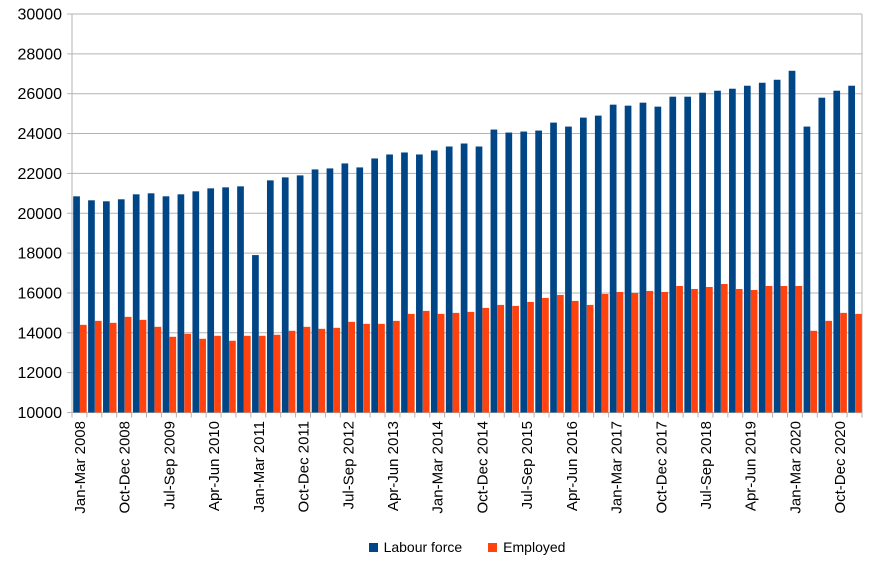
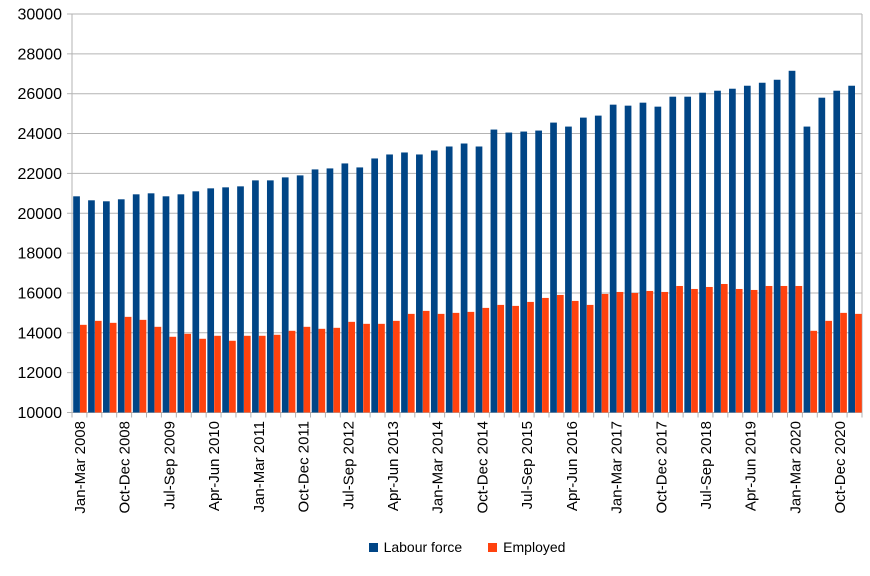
Labour force/Jan-Mar 2011: 17900 -> 21600
